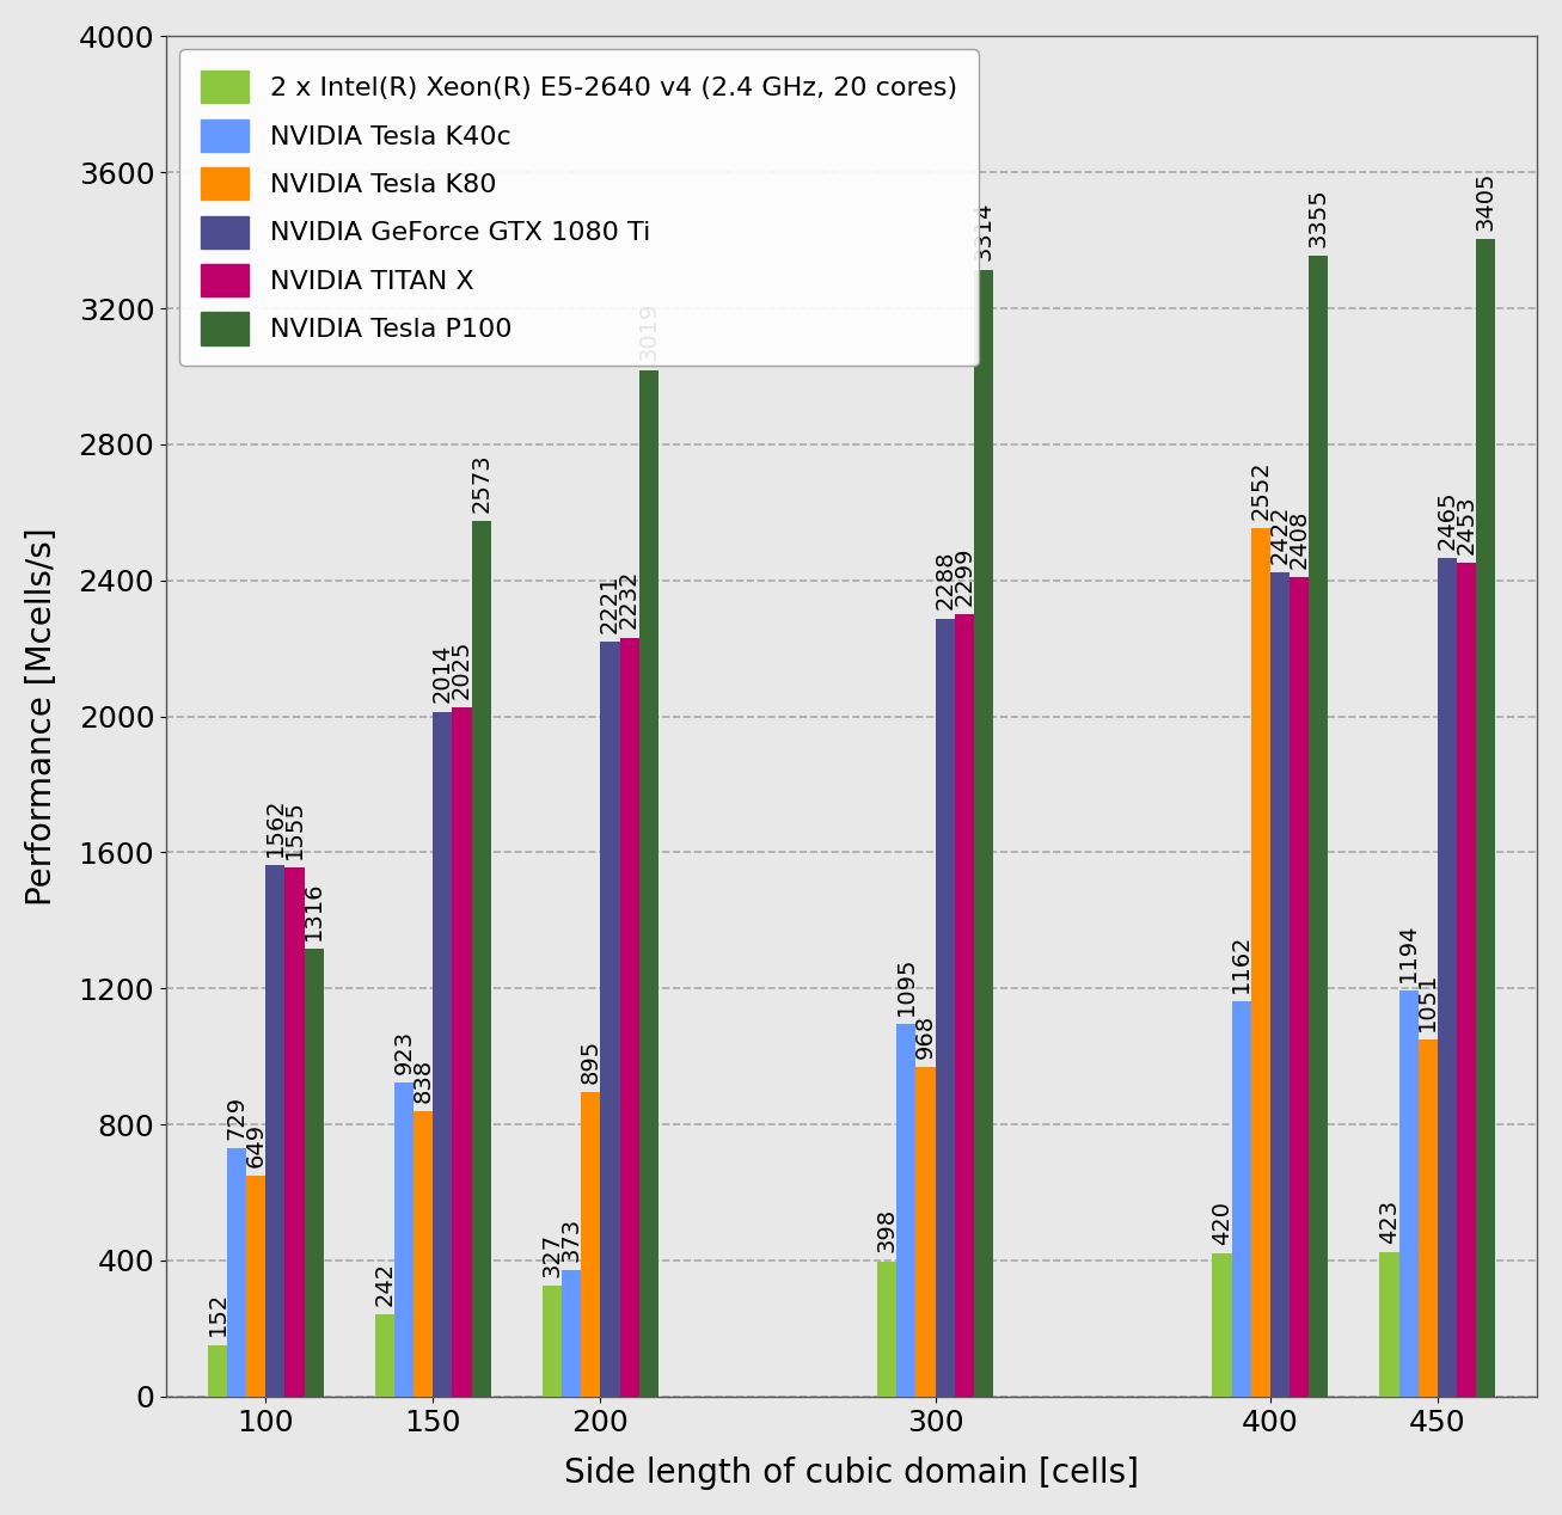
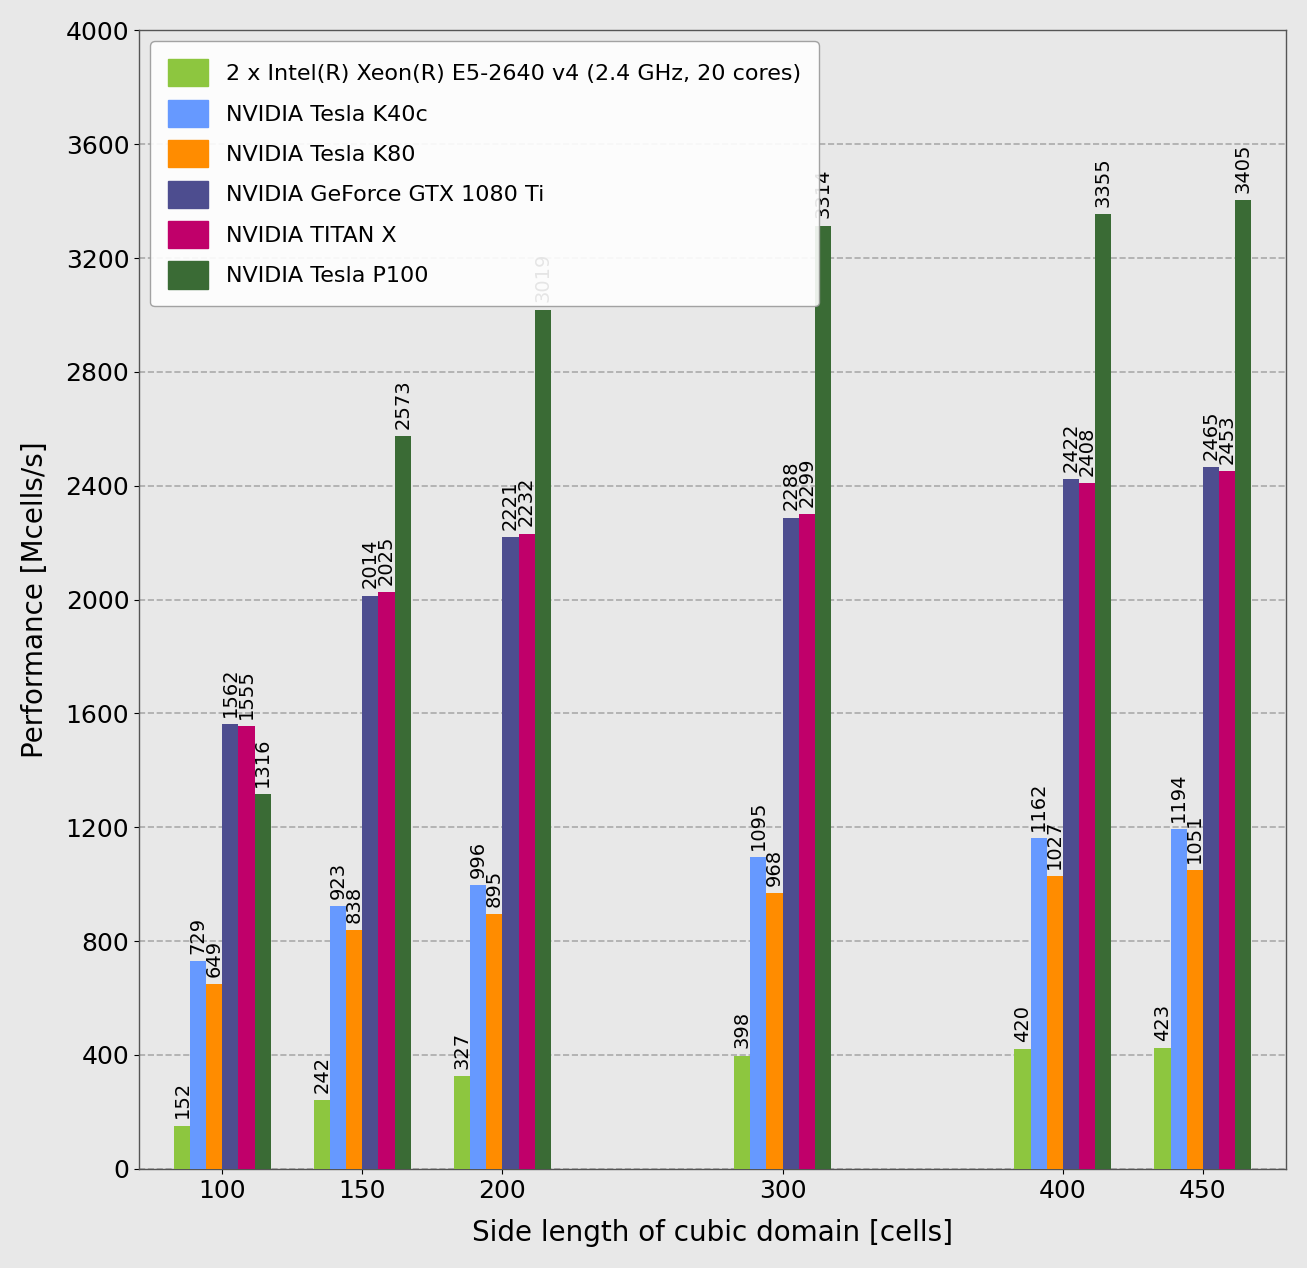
NVIDIA Tesla K40c/200: 373 -> 996
NVIDIA Tesla K80/400: 2552 -> 1027
